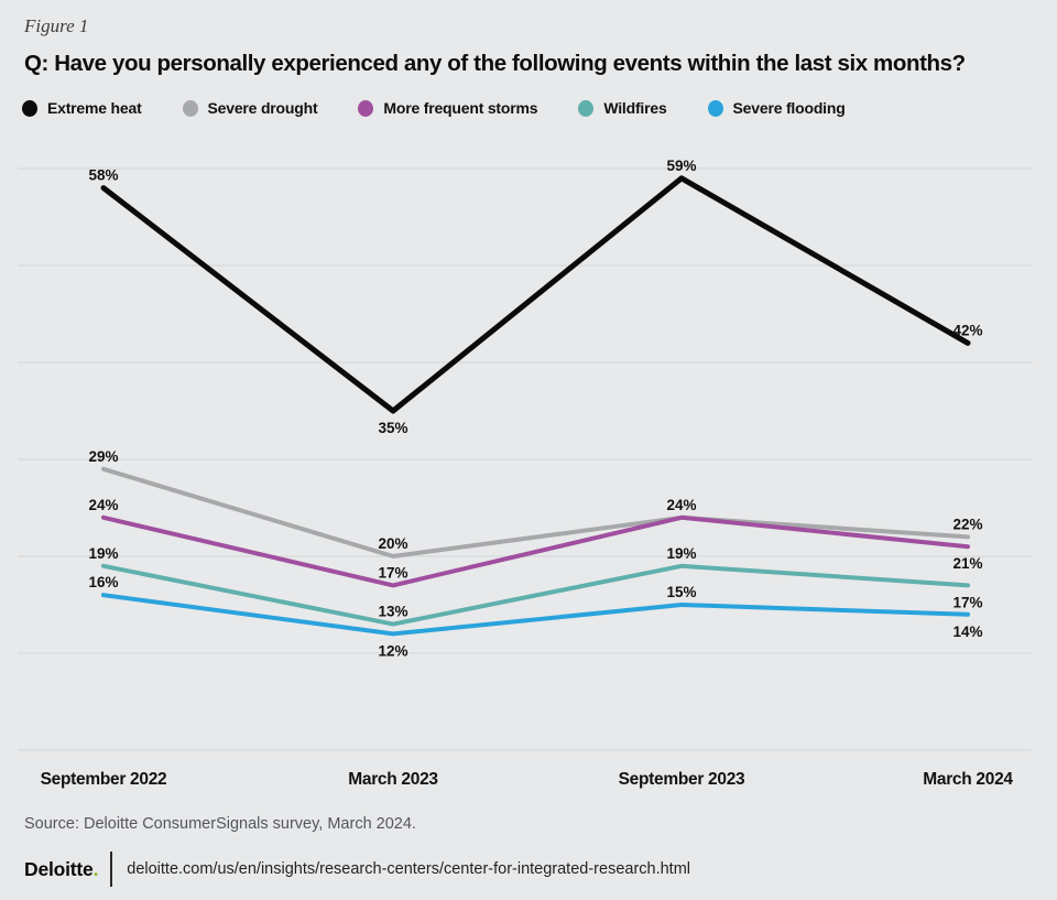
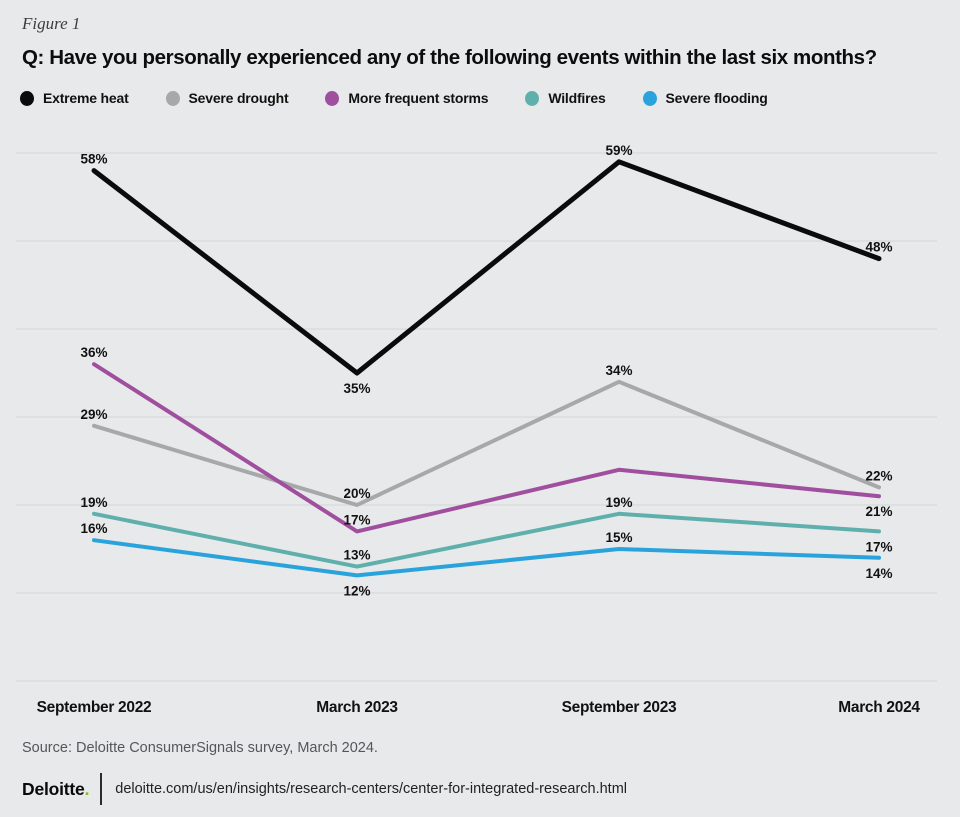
More frequent storms/September 2022: 24% -> 36%
Severe drought/September 2023: 24% -> 34%
Extreme heat/March 2024: 42% -> 48%
